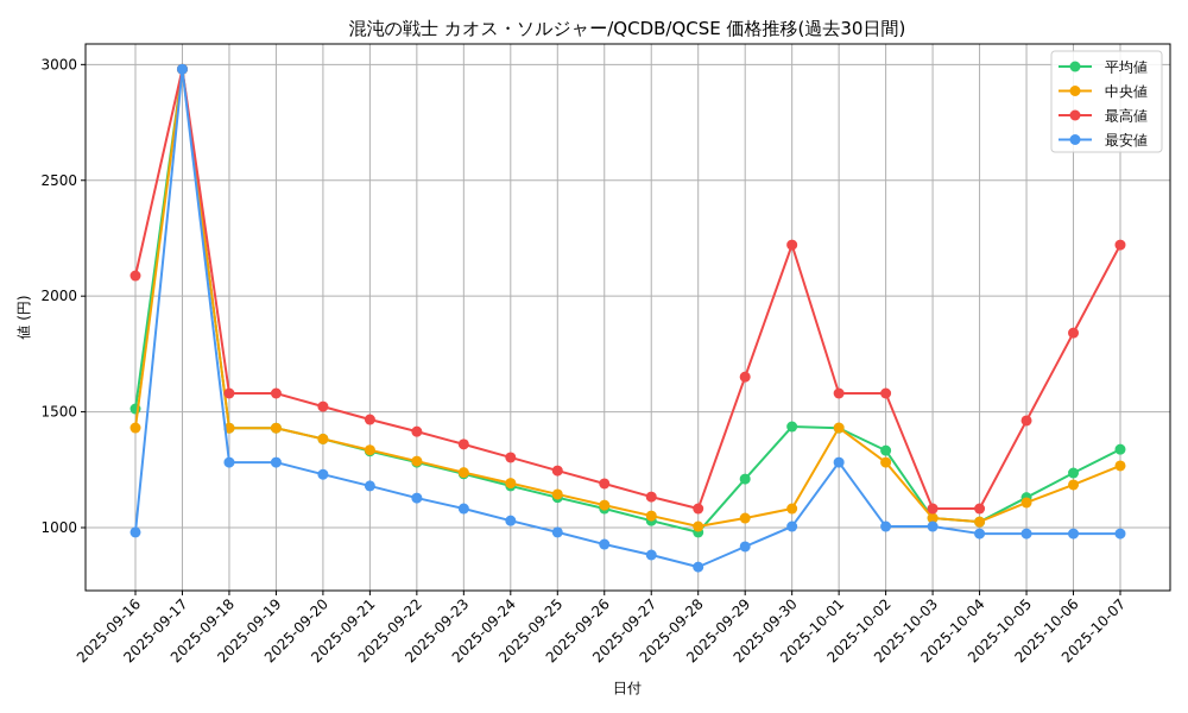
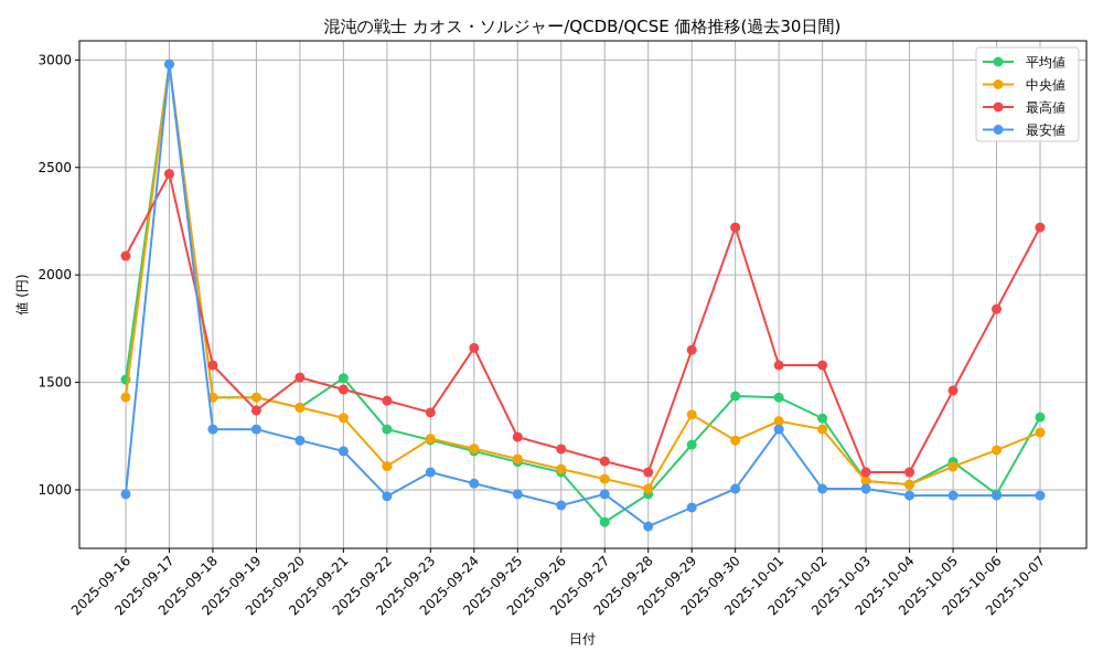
最高値/2025-09-17: 2980 -> 2470
最高値/2025-09-19: 1580 -> 1370
平均値/2025-09-21: 1330 -> 1520
中央値/2025-09-22: 1290 -> 1110
最安値/2025-09-22: 1130 -> 970
最高値/2025-09-24: 1300 -> 1660
平均値/2025-09-27: 1030 -> 850
最安値/2025-09-27: 880 -> 980
中央値/2025-09-29: 1040 -> 1350
中央値/2025-09-30: 1080 -> 1230
中央値/2025-10-01: 1430 -> 1320
平均値/2025-10-06: 1240 -> 980
